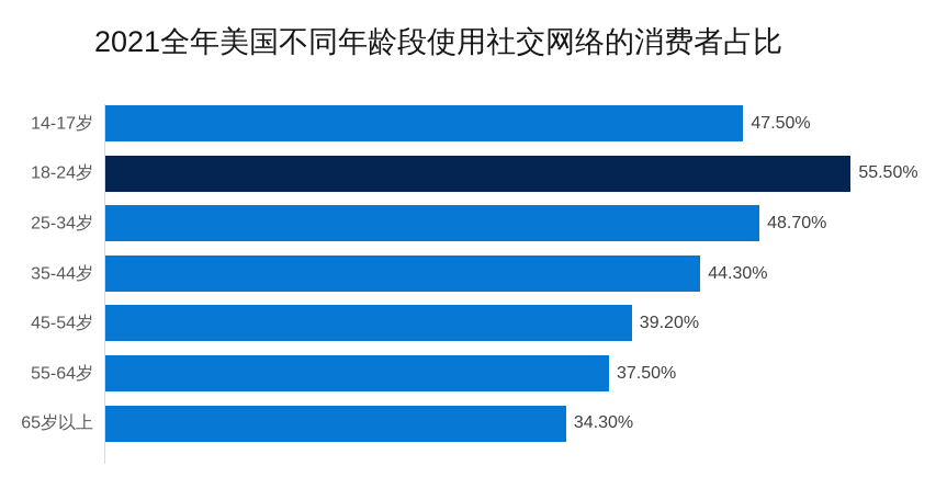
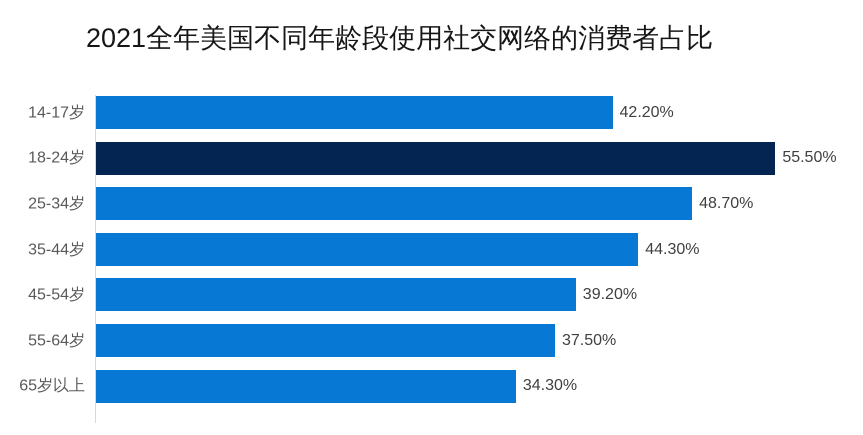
14-17岁: 47.50% -> 42.20%
